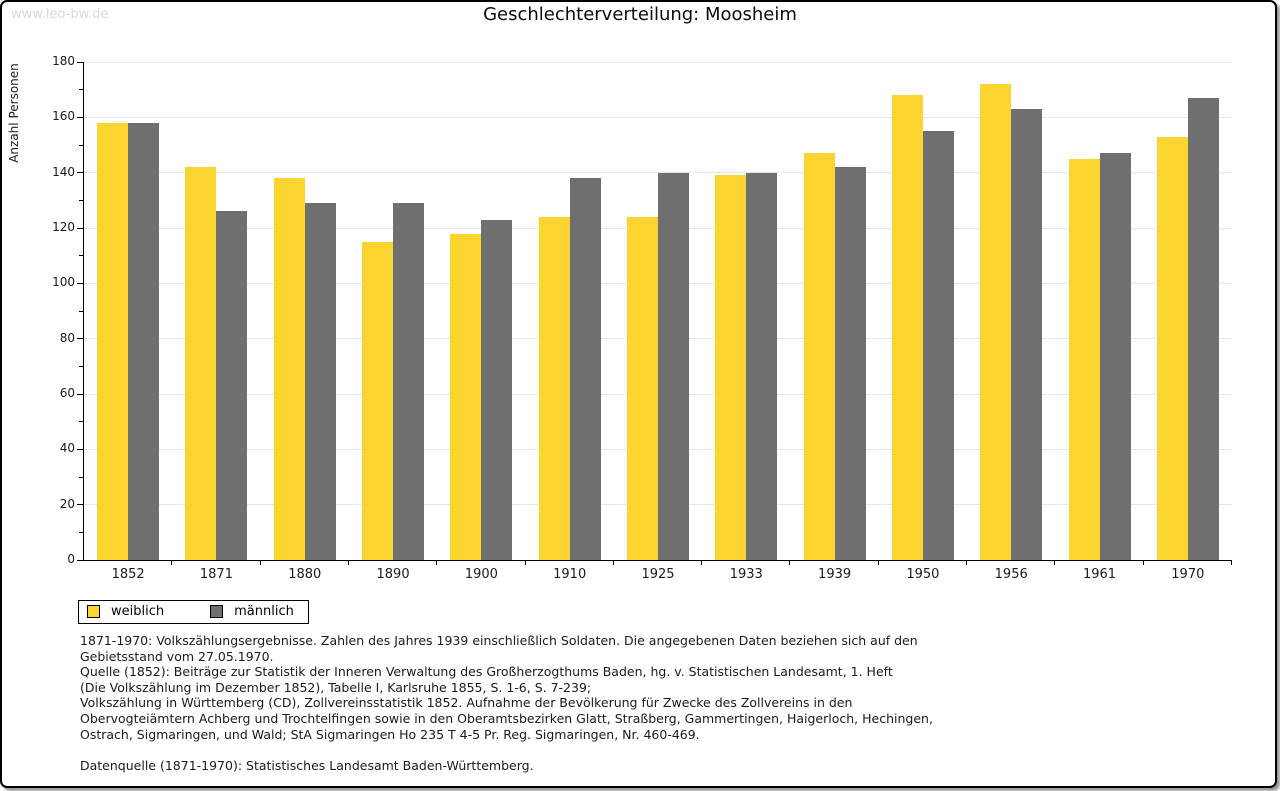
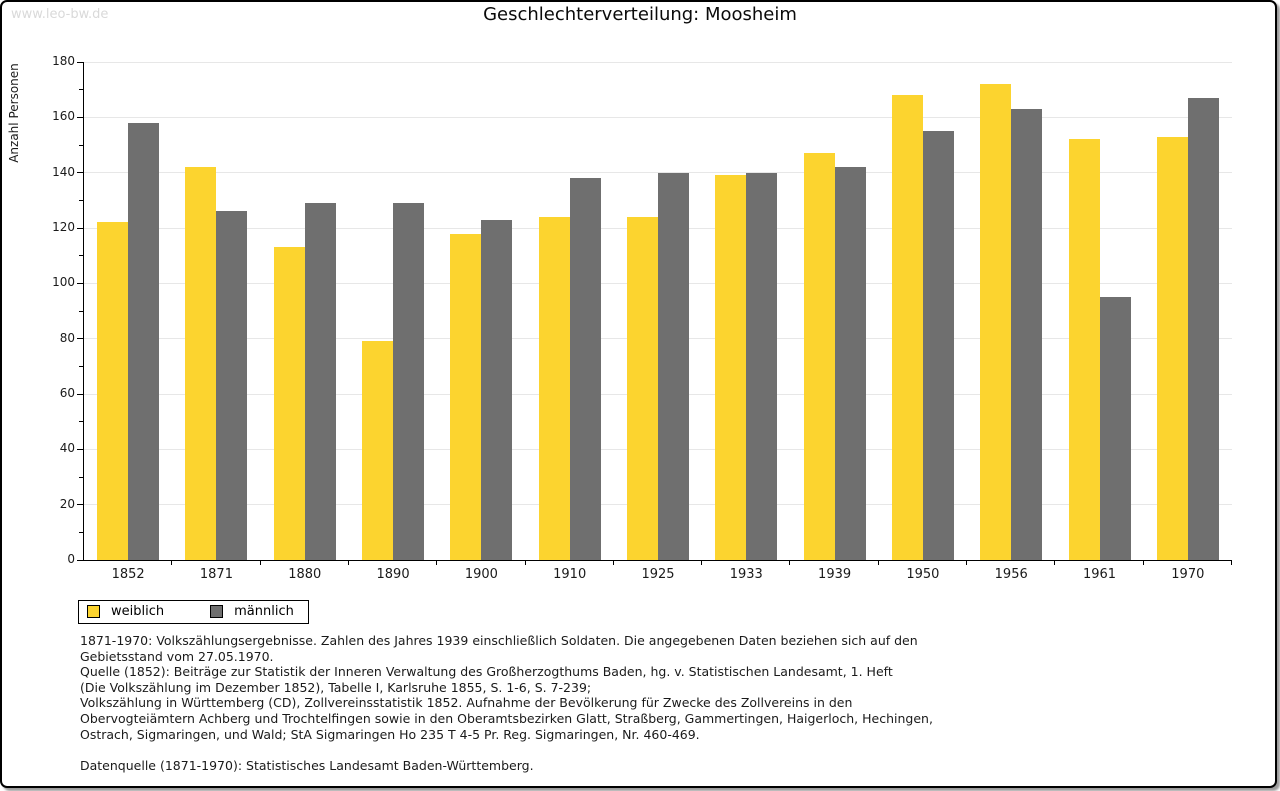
weiblich/1852: 158 -> 122
weiblich/1880: 138 -> 113
weiblich/1890: 115 -> 79
weiblich/1961: 145 -> 152
männlich/1961: 147 -> 95
